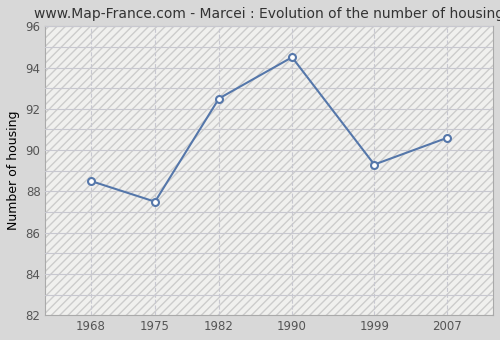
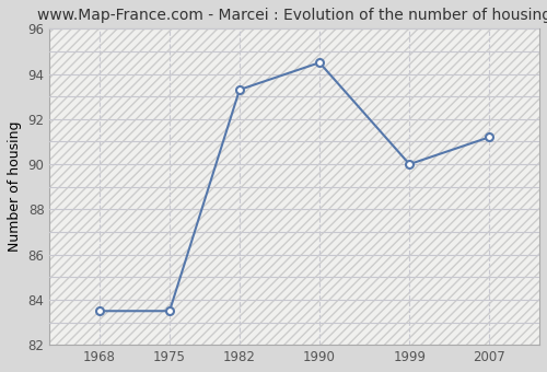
1968: 88.5 -> 83.5
1975: 87.5 -> 83.5
1982: 92.5 -> 93.3
1999: 89.3 -> 90.0
2007: 90.6 -> 91.2
